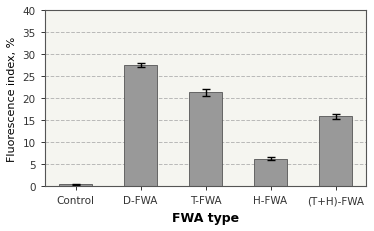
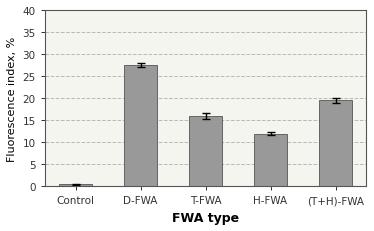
T-FWA: 21.3 -> 16.0
H-FWA: 6.3 -> 12.0
(T+H)-FWA: 15.9 -> 19.5
